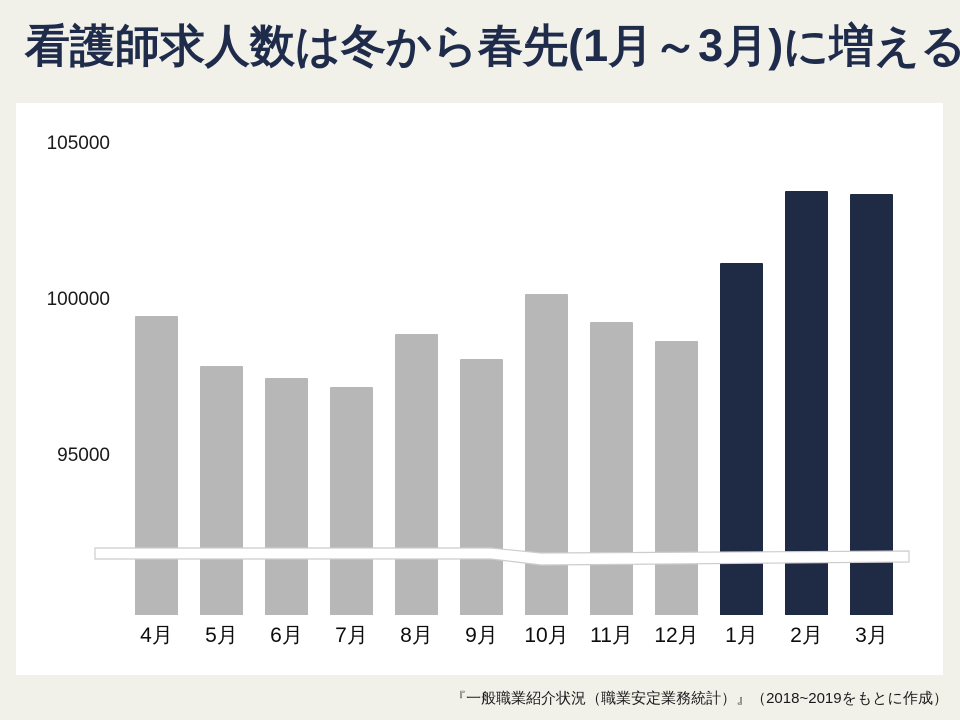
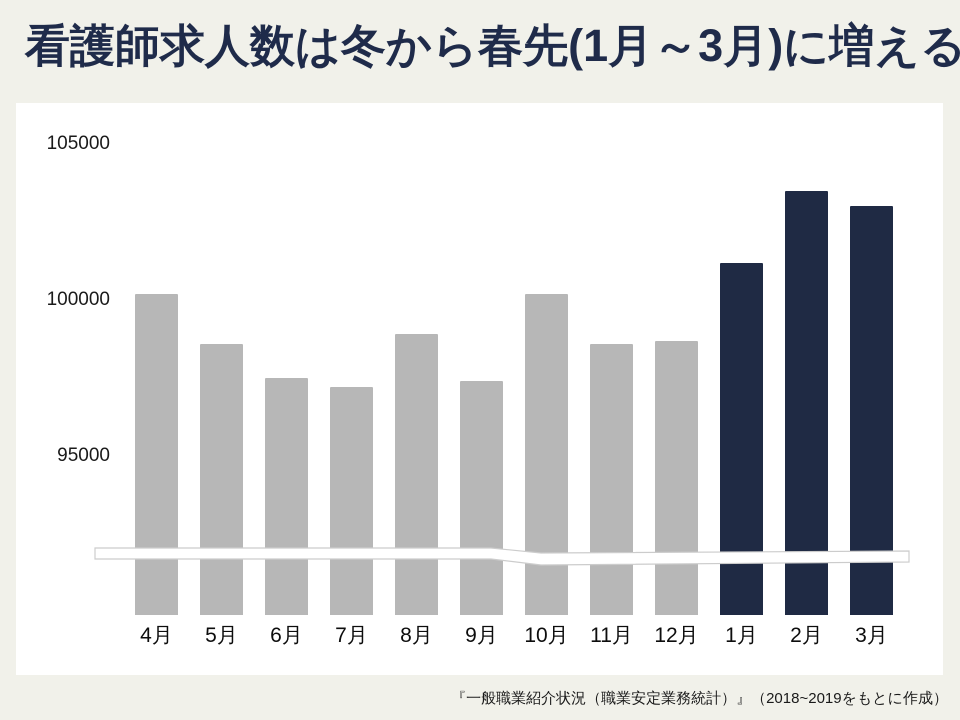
4月: 99500 -> 100200
5月: 97900 -> 98600
9月: 98100 -> 97400
11月: 99300 -> 98600
3月: 103400 -> 103000
